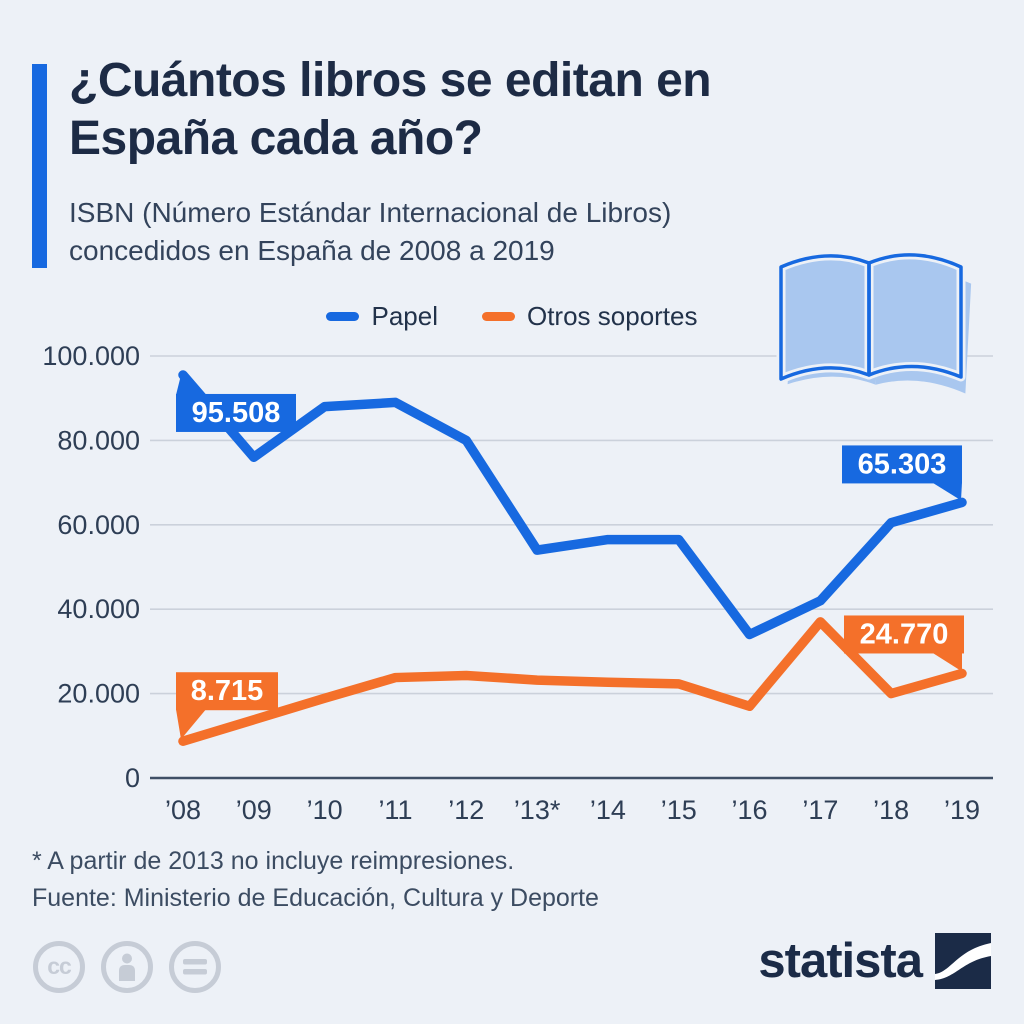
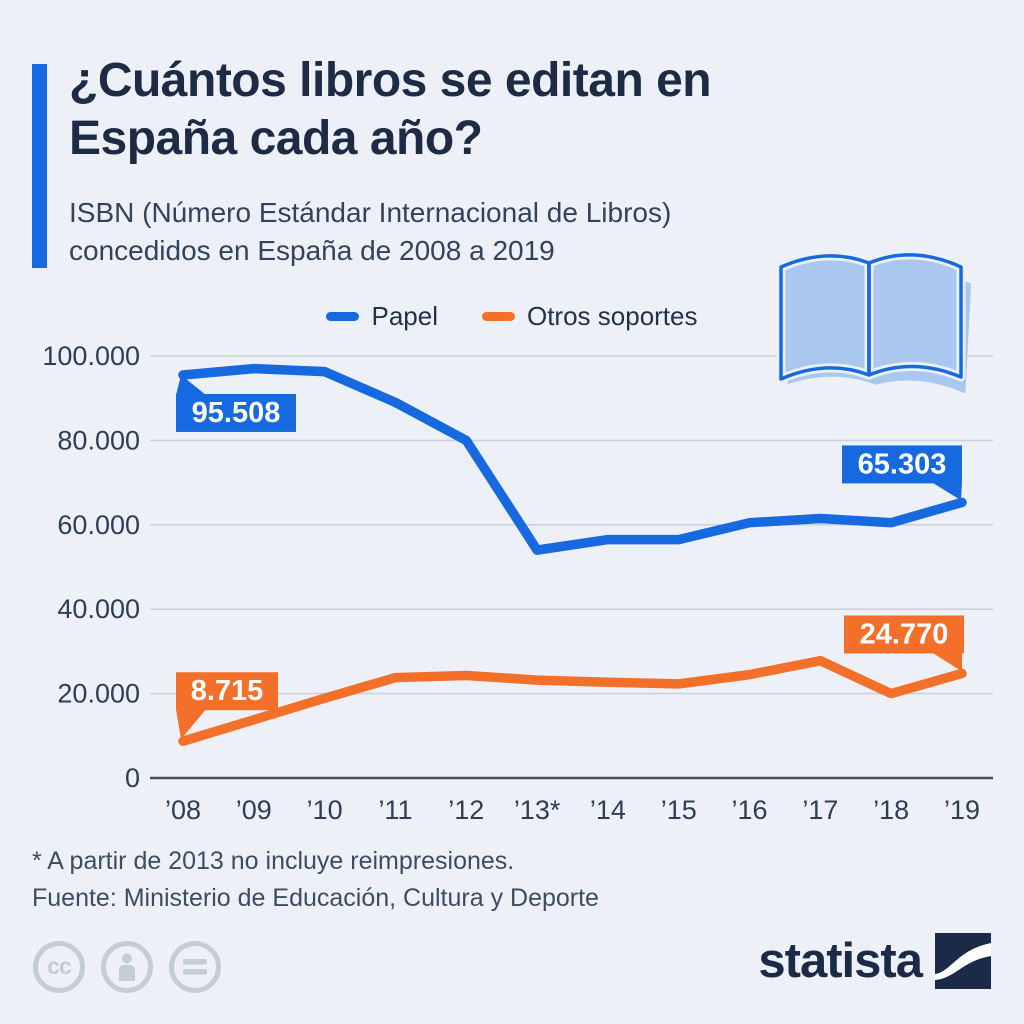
Papel/’09: 76000 -> 97000
Papel/’10: 88000 -> 96000
Papel/’16: 34000 -> 60000
Otros soportes/’16: 17000 -> 24000
Papel/’17: 42000 -> 62000
Otros soportes/’17: 37000 -> 28000
